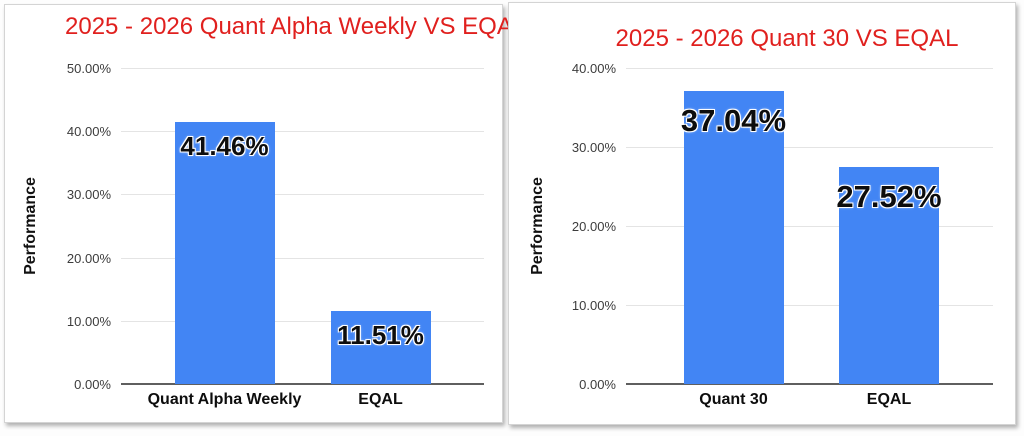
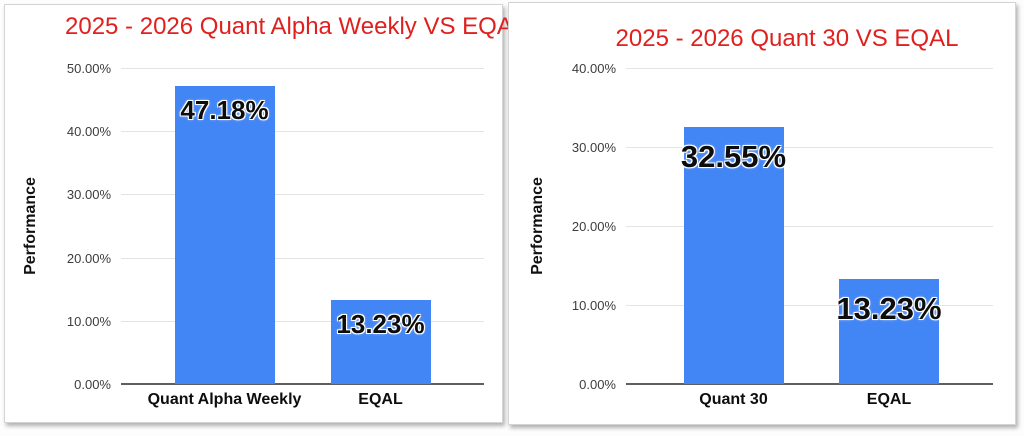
2025 - 2026 Quant Alpha Weekly VS EQAL/Quant Alpha Weekly: 41.46% -> 47.18%
2025 - 2026 Quant Alpha Weekly VS EQAL/EQAL: 11.51% -> 13.23%
2025 - 2026 Quant 30 VS EQAL/Quant 30: 37.04% -> 32.55%
2025 - 2026 Quant 30 VS EQAL/EQAL: 27.52% -> 13.23%
